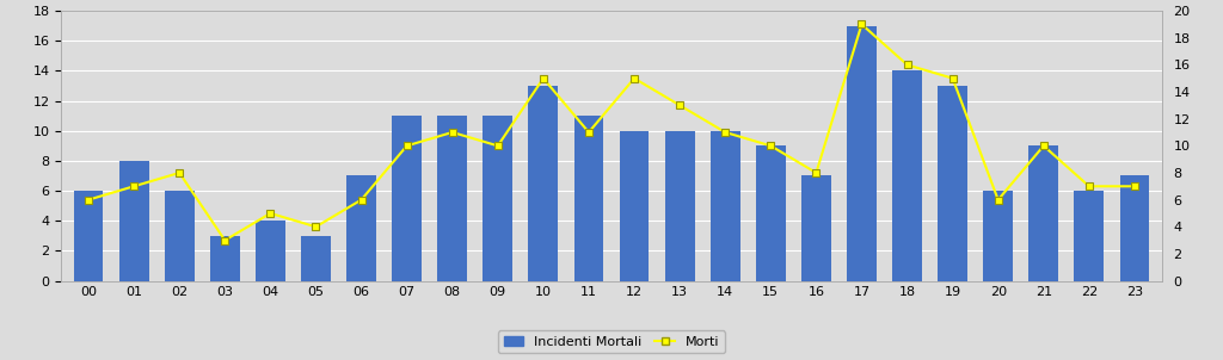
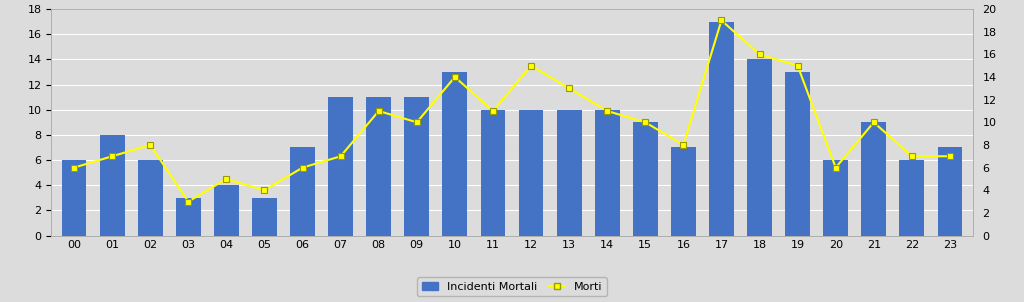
Morti/07: 10 -> 7
Morti/10: 15 -> 14
Incidenti Mortali/11: 11 -> 10
